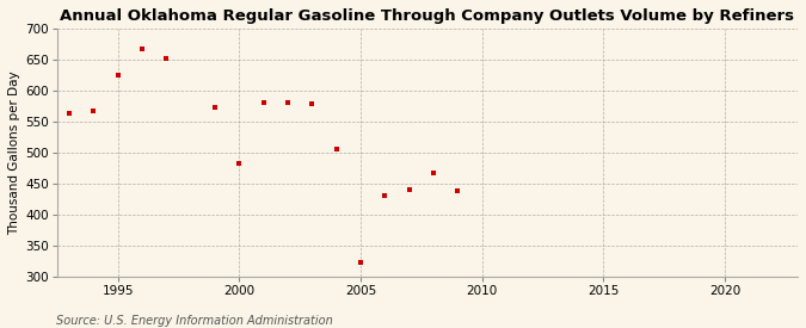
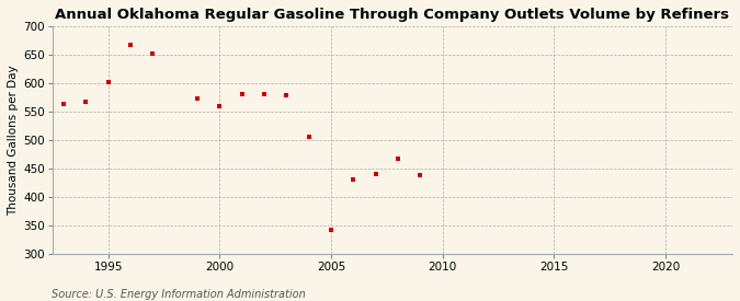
1995: 624 -> 601
2000: 482 -> 560
2005: 322 -> 343
